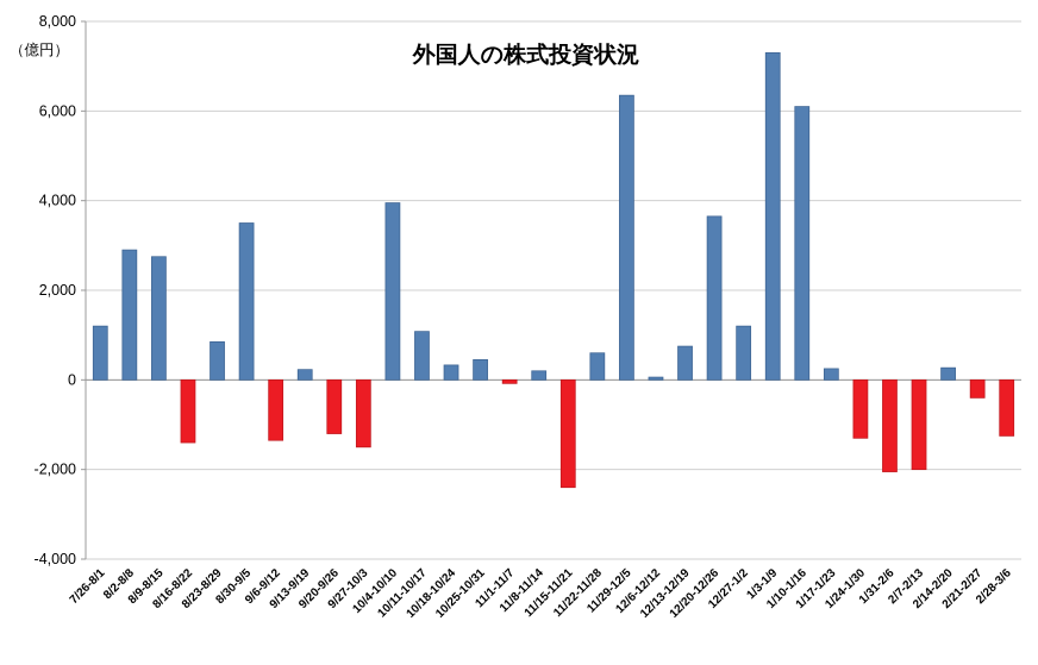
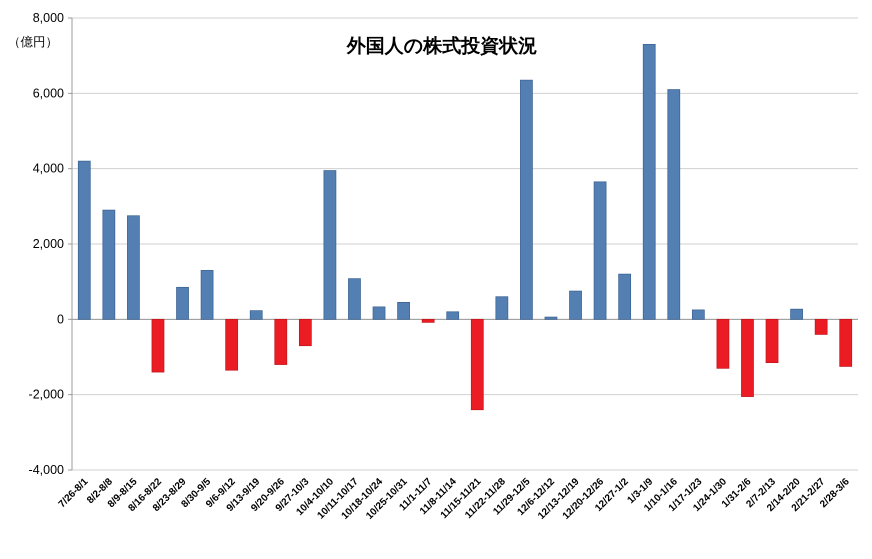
7/26-8/1: 1200 -> 4200
8/30-9/5: 3500 -> 1300
9/27-10/3: -1500 -> -700
2/7-2/13: -2000 -> -1200
